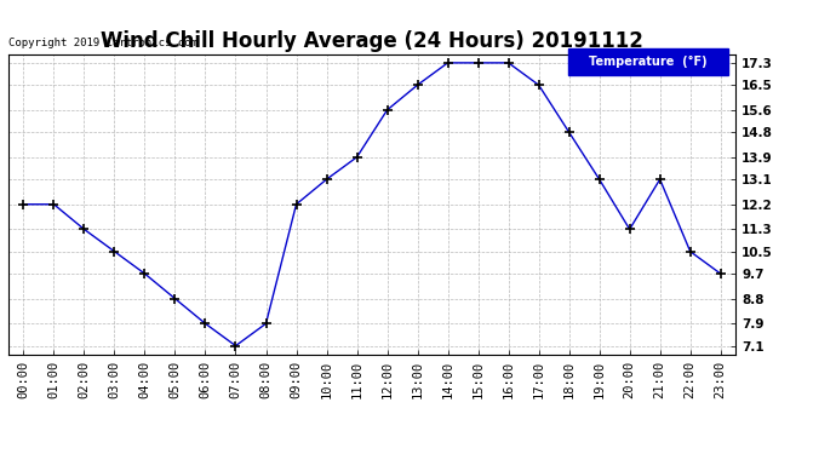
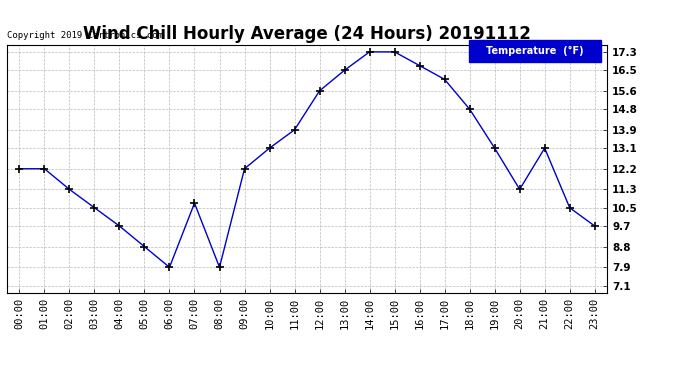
07:00: 7.1 -> 10.7
16:00: 17.3 -> 16.7
17:00: 16.5 -> 16.1
